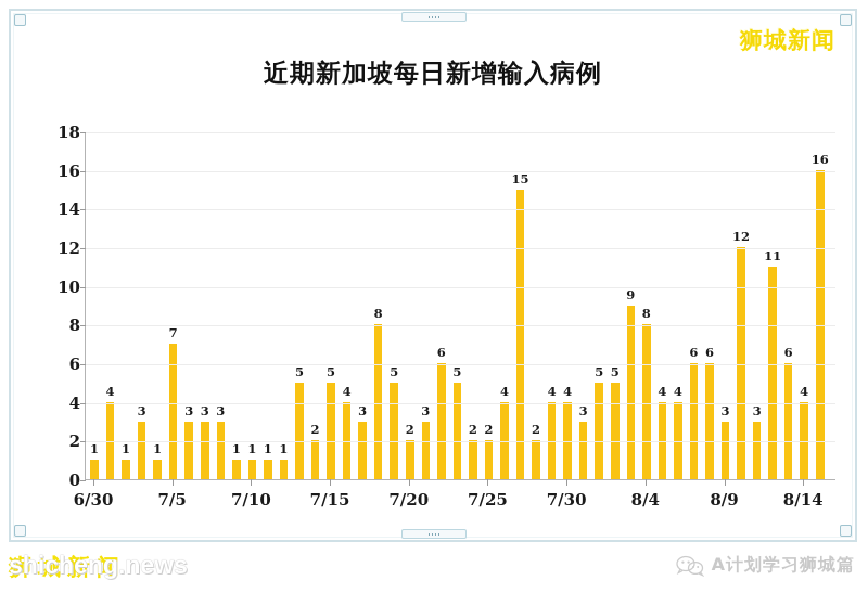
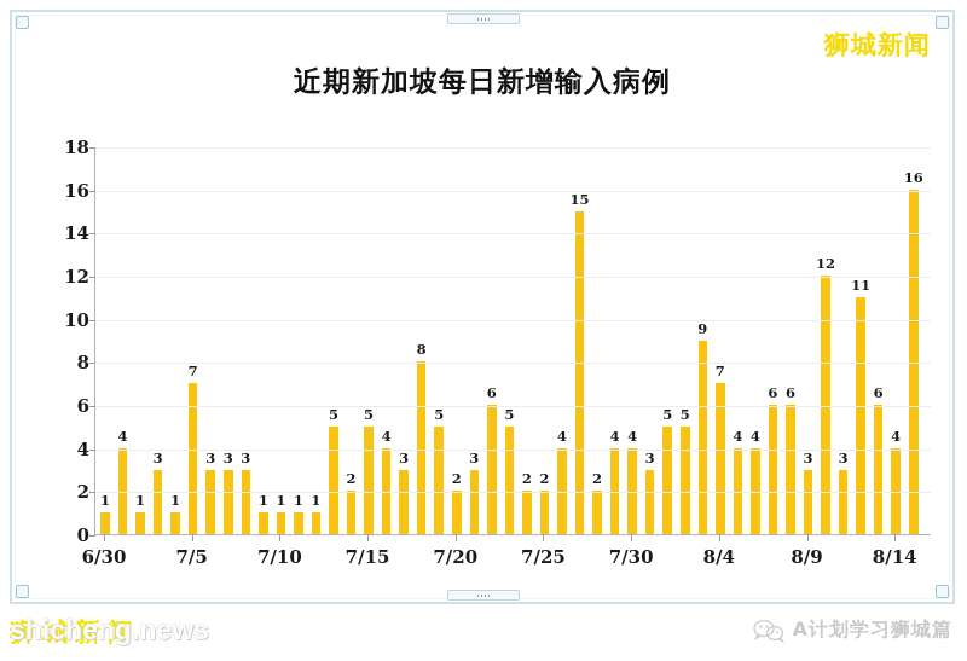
8/4: 8 -> 7
